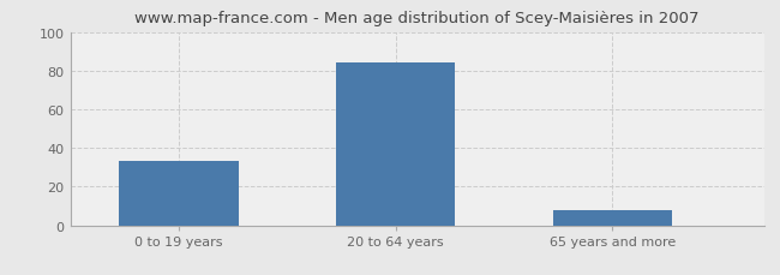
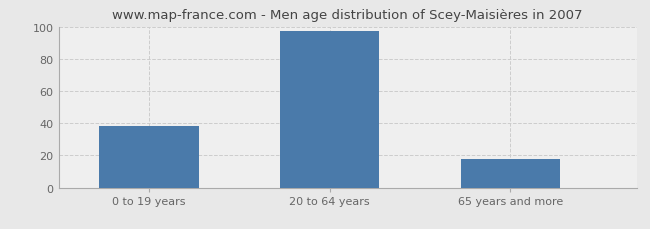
0 to 19 years: 33 -> 38
20 to 64 years: 84 -> 97
65 years and more: 8 -> 18
